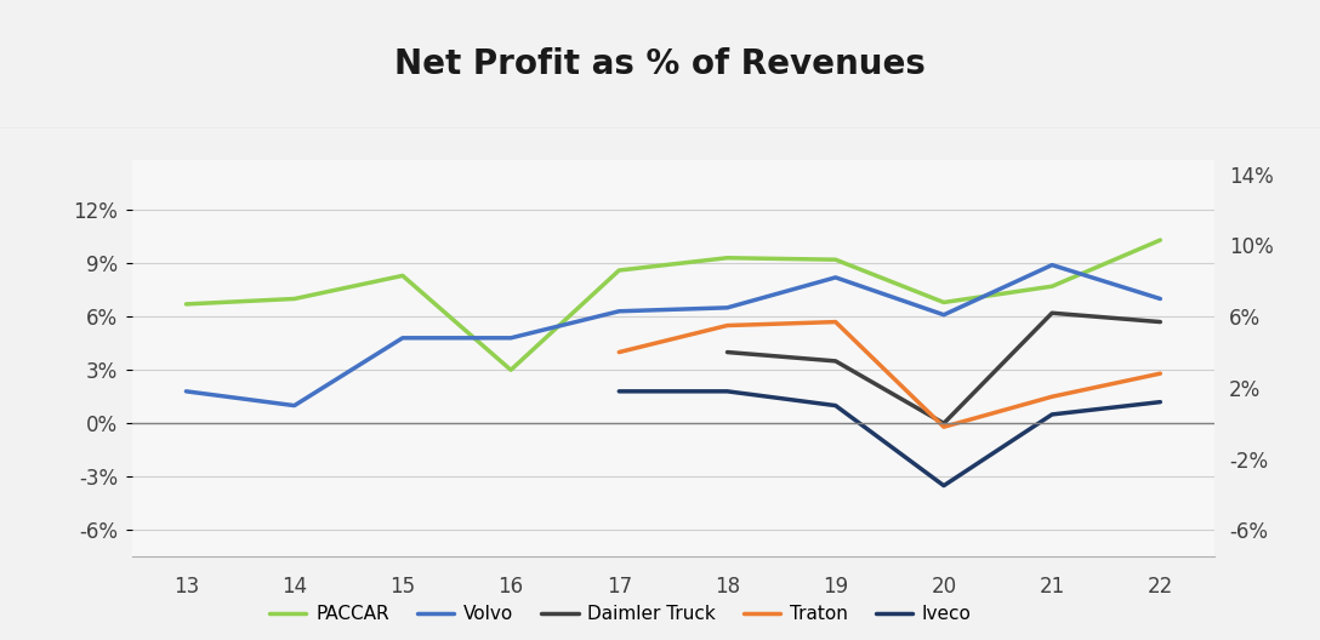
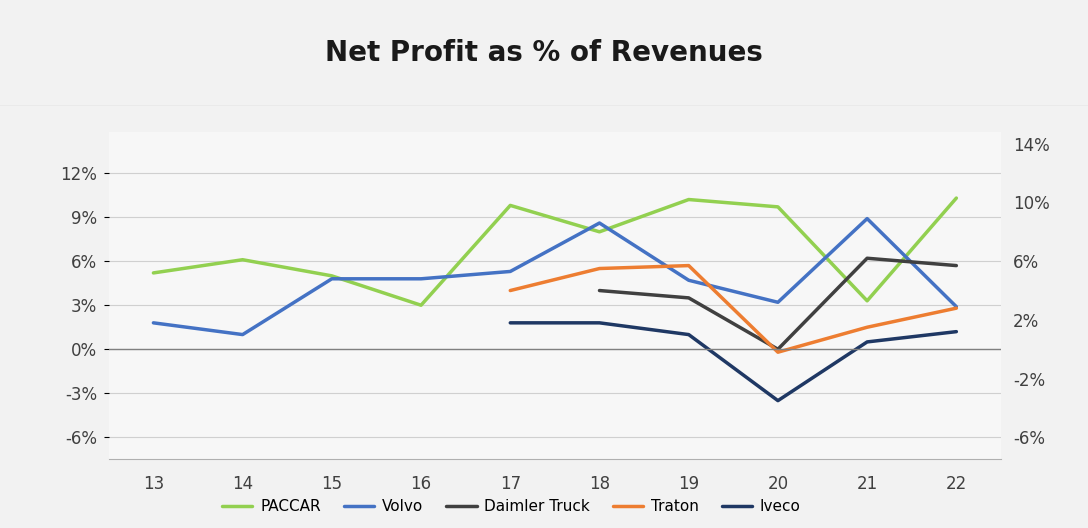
PACCAR/13: 6.7% -> 5.2%
PACCAR/14: 7.0% -> 6.1%
PACCAR/15: 8.3% -> 5.0%
PACCAR/17: 8.6% -> 9.8%
Volvo/17: 6.3% -> 5.3%
PACCAR/18: 9.3% -> 8.0%
Volvo/18: 6.5% -> 8.6%
PACCAR/19: 9.2% -> 10.2%
Volvo/19: 8.2% -> 4.7%
PACCAR/20: 6.8% -> 9.7%
Volvo/20: 6.1% -> 3.2%
PACCAR/21: 7.7% -> 3.3%
Volvo/22: 7.0% -> 2.9%
